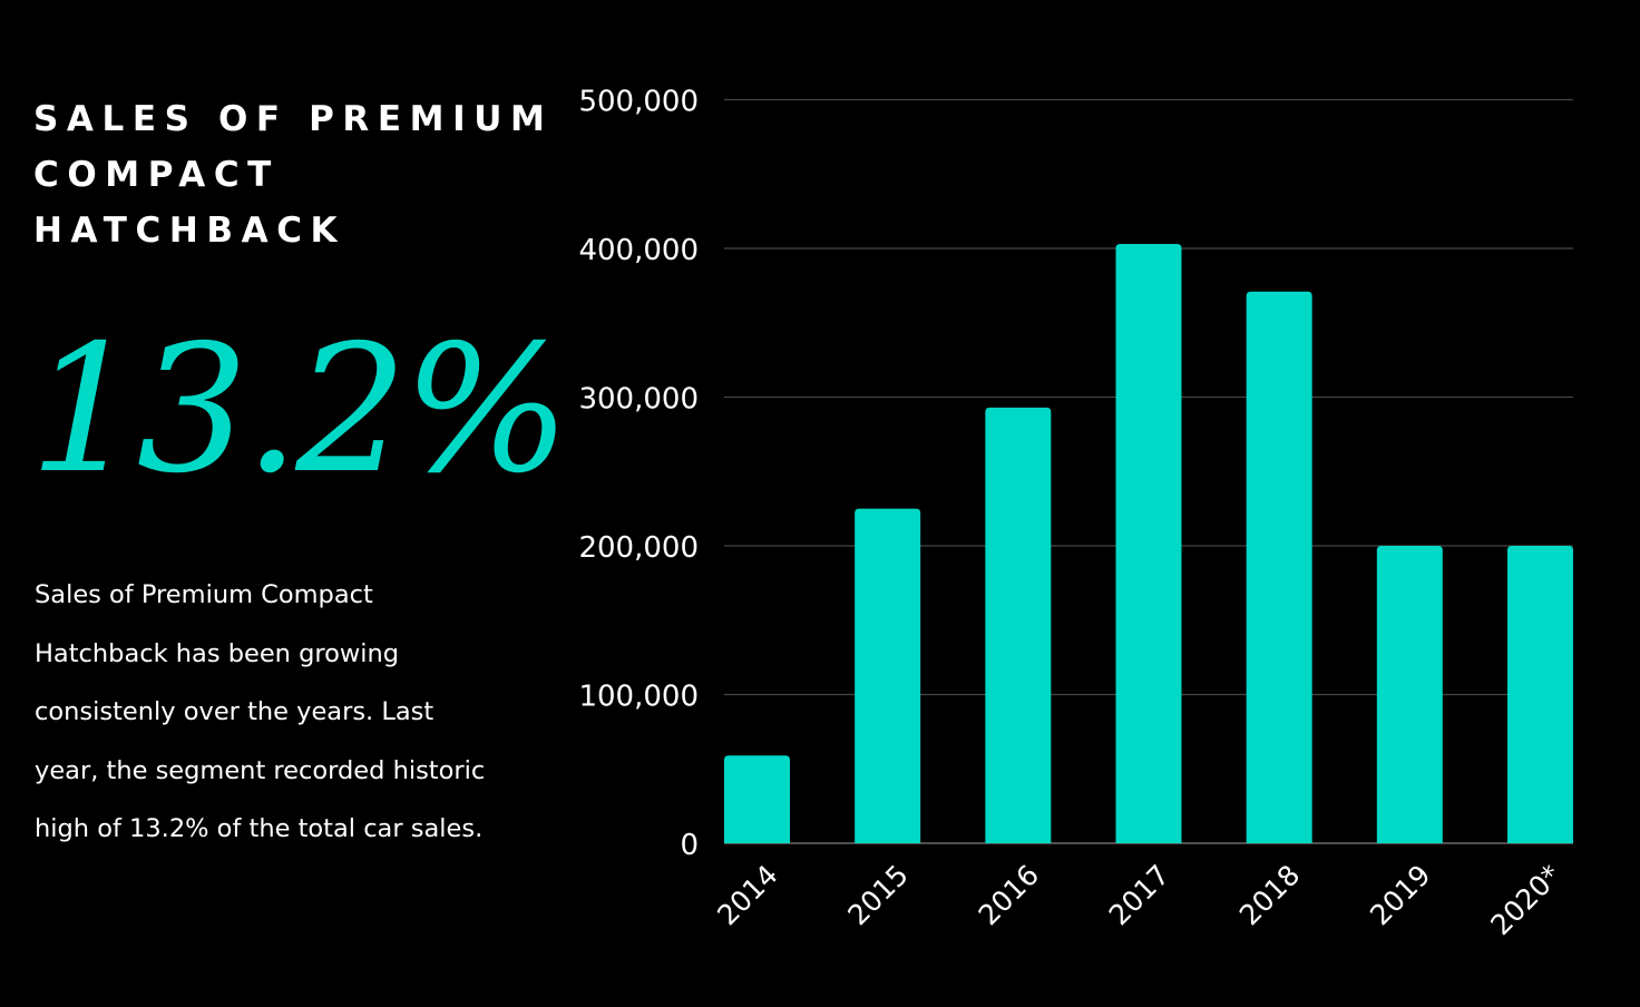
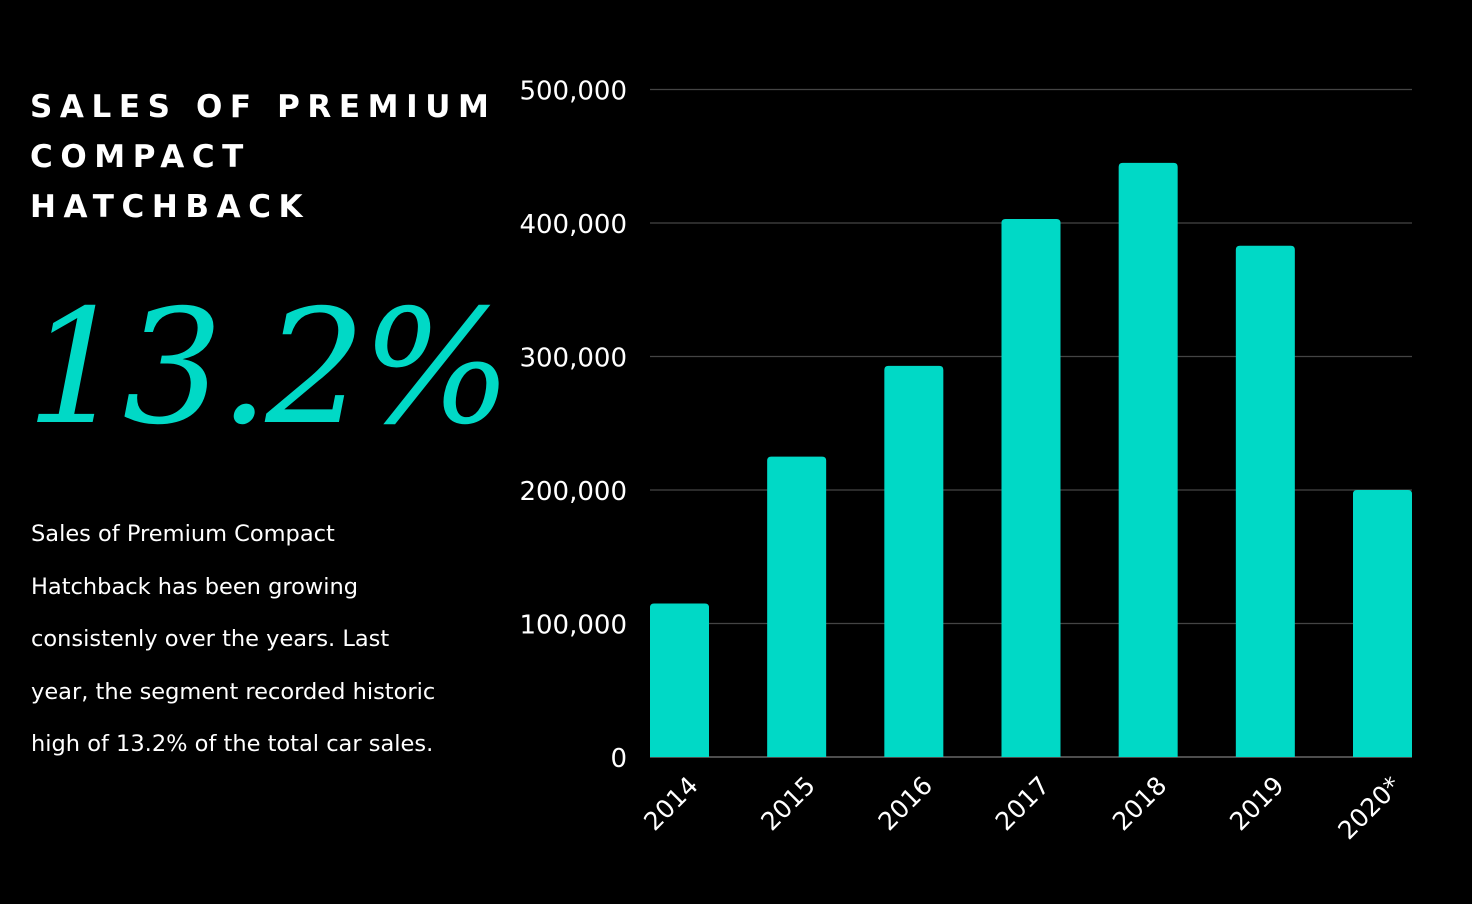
2014: 59000 -> 115000
2018: 371000 -> 445000
2019: 200000 -> 383000
